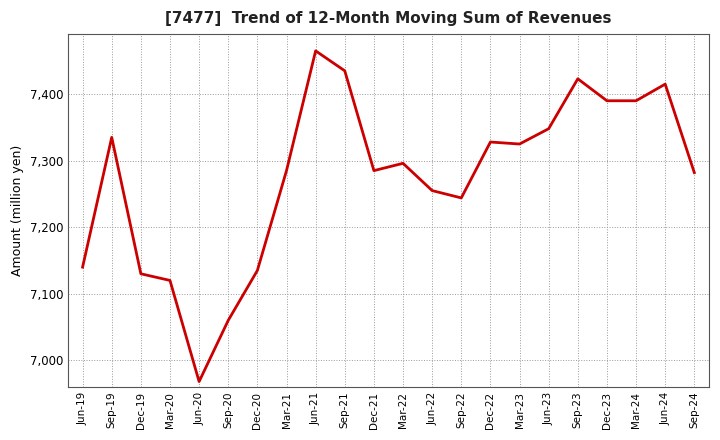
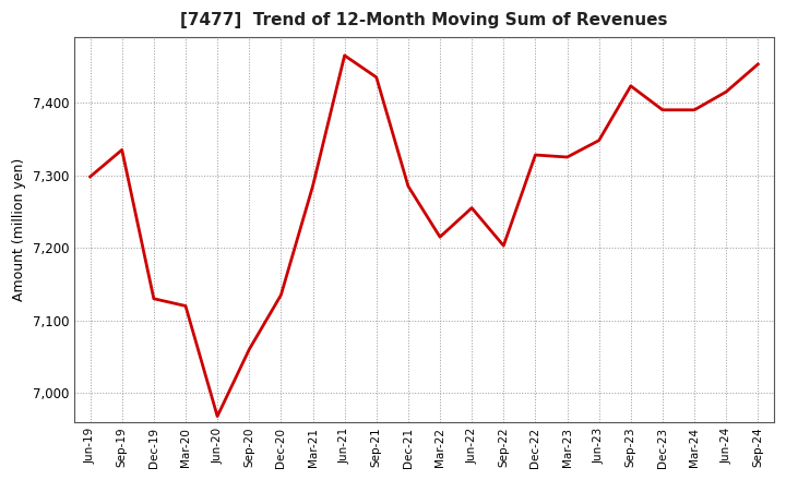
Jun-19: 7,140 -> 7,298
Mar-22: 7,296 -> 7,215
Sep-22: 7,244 -> 7,203
Sep-24: 7,282 -> 7,453
